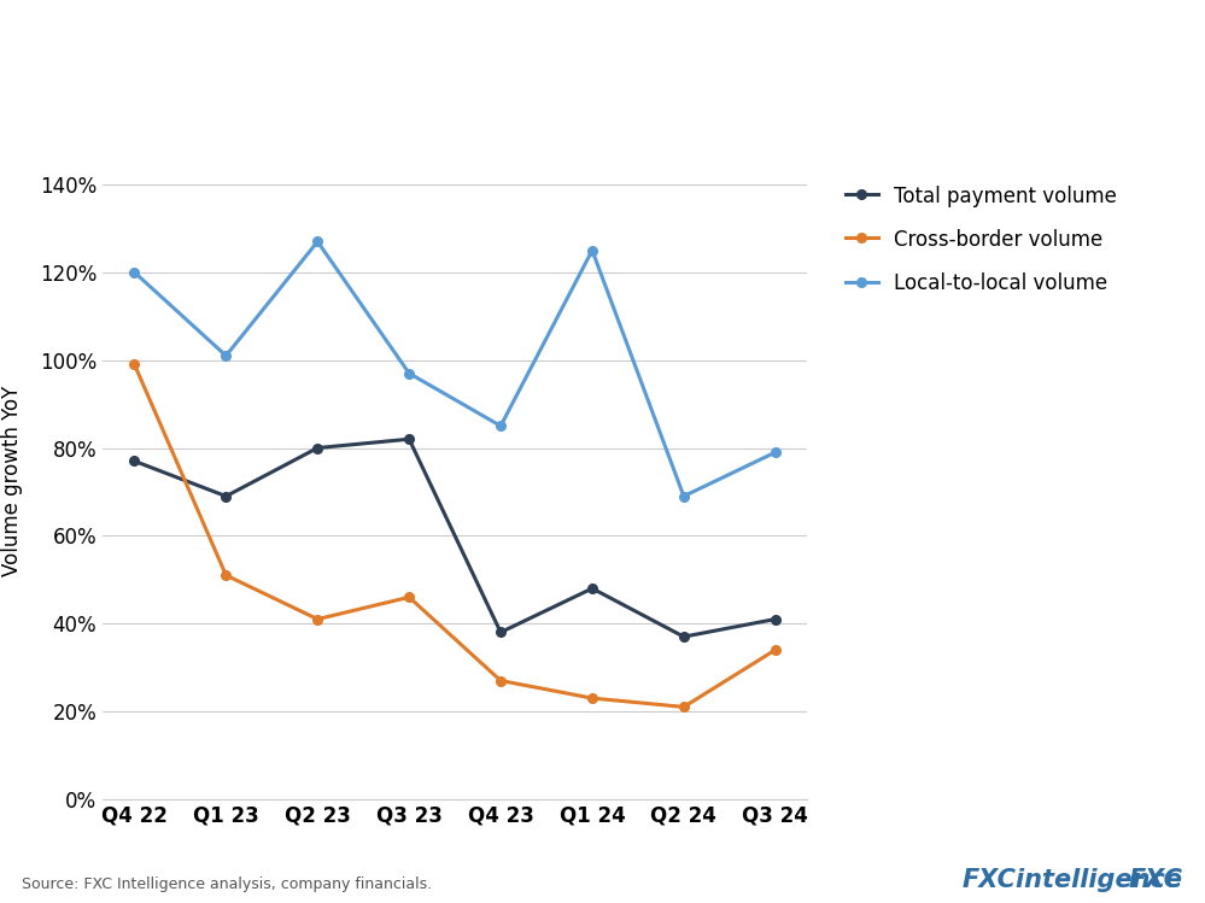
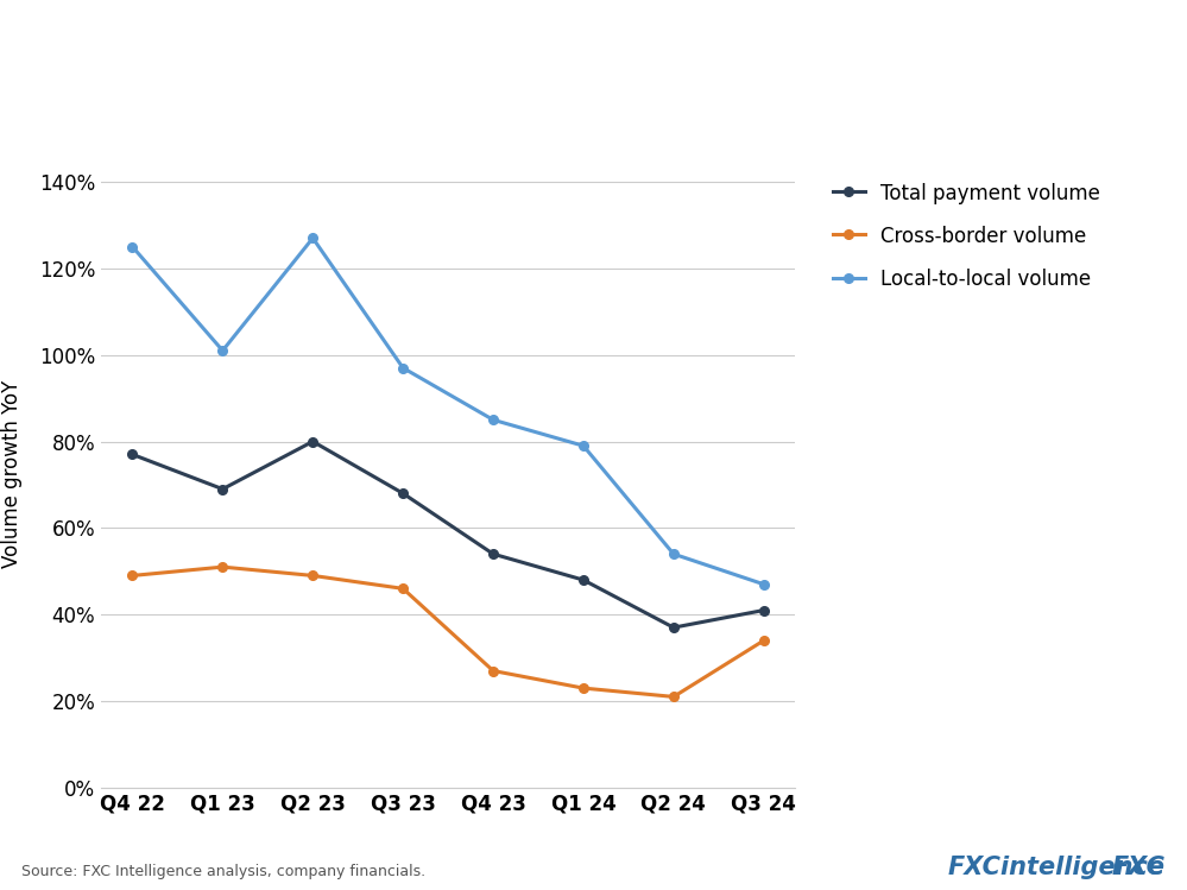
Cross-border volume/Q4 22: 99% -> 49%
Local-to-local volume/Q4 22: 120% -> 125%
Cross-border volume/Q2 23: 41% -> 49%
Total payment volume/Q3 23: 82% -> 68%
Total payment volume/Q4 23: 38% -> 54%
Local-to-local volume/Q1 24: 125% -> 79%
Local-to-local volume/Q2 24: 69% -> 54%
Local-to-local volume/Q3 24: 79% -> 47%
